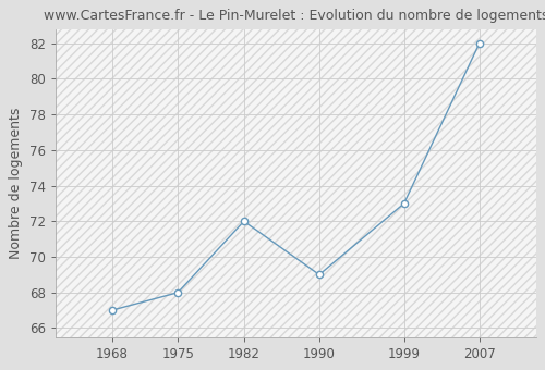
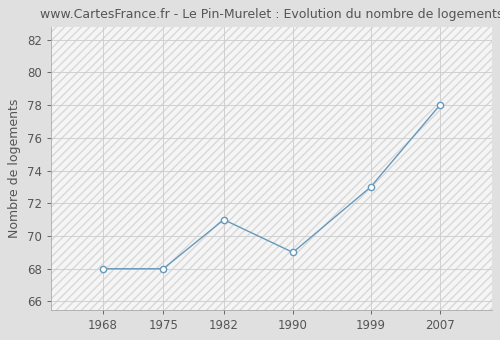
1968: 67 -> 68
1982: 72 -> 71
2007: 82 -> 78
